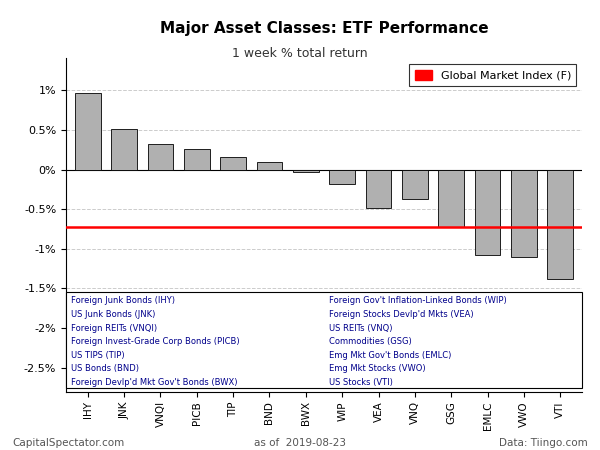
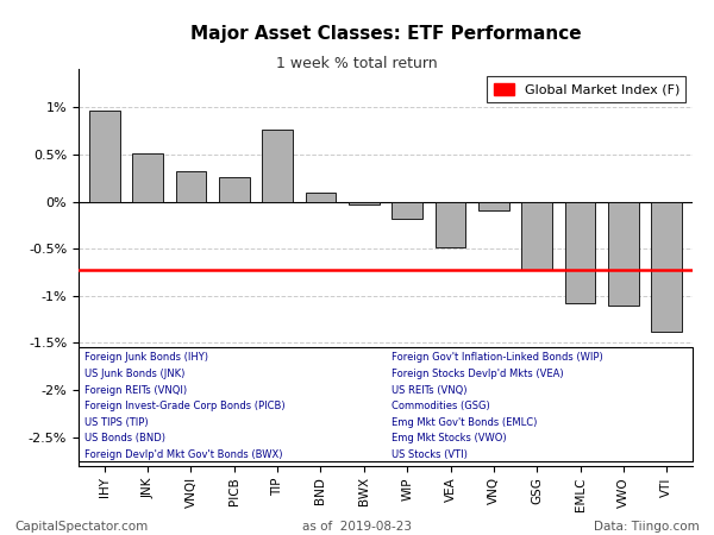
TIP: 0.16% -> 0.76%
VNQ: -0.37% -> -0.10%
